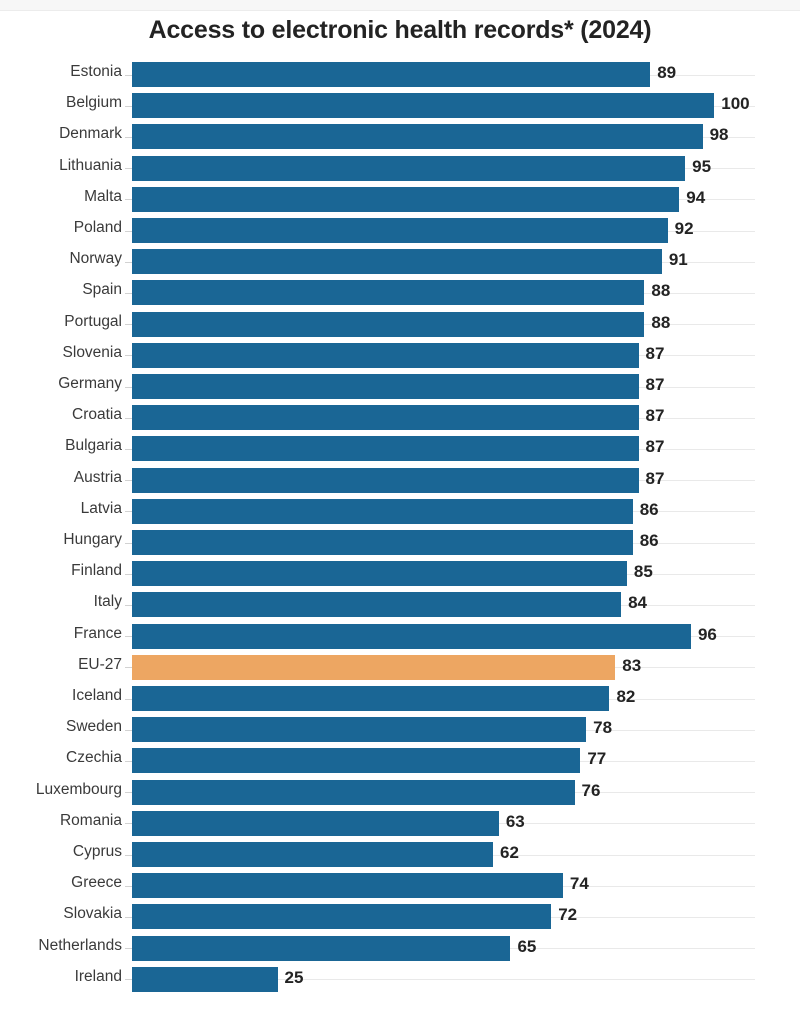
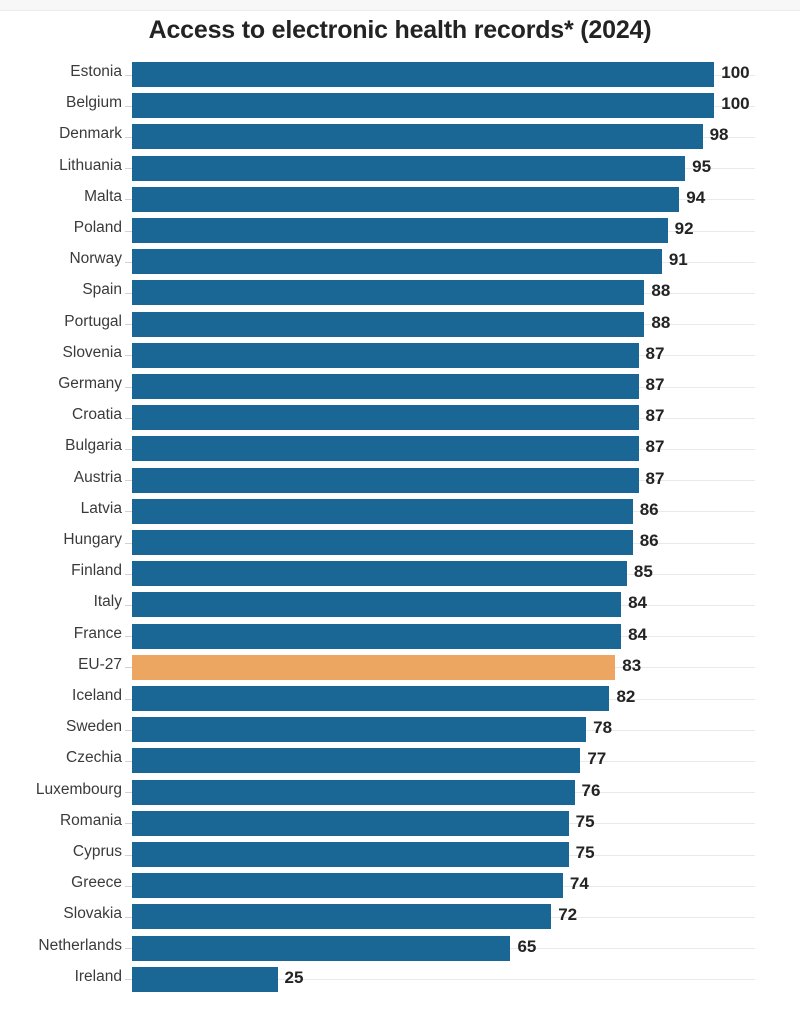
Estonia: 89 -> 100
France: 96 -> 84
Romania: 63 -> 75
Cyprus: 62 -> 75
